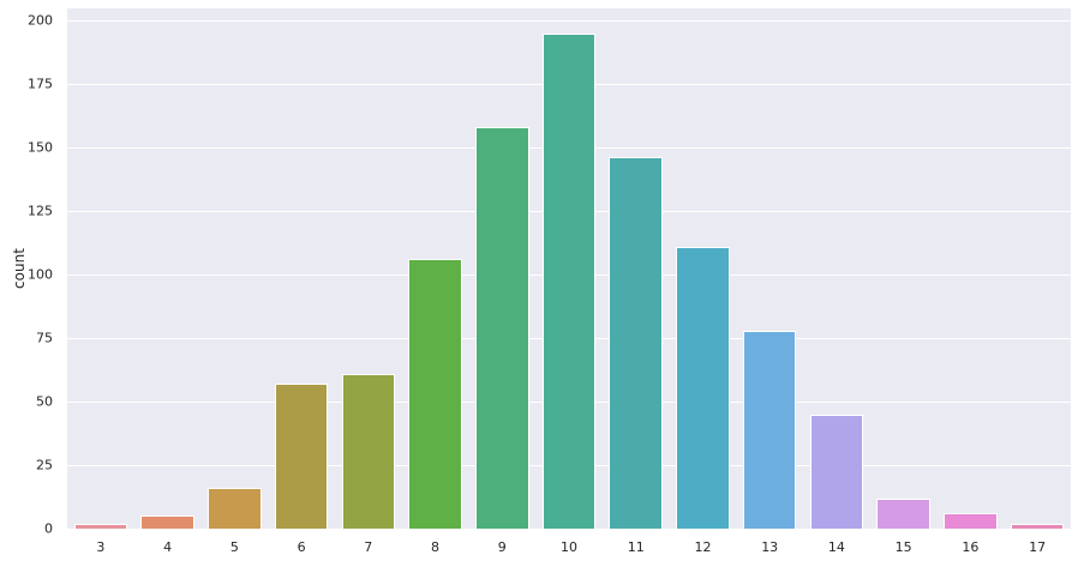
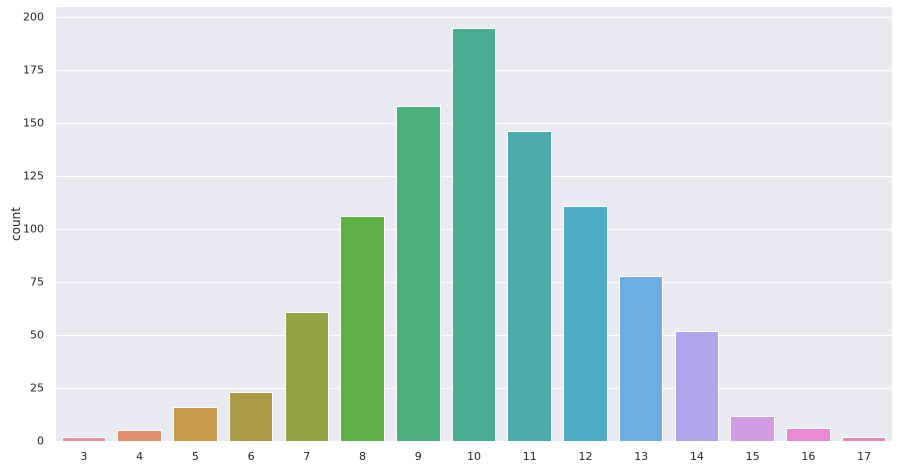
6: 57 -> 23
14: 45 -> 52
